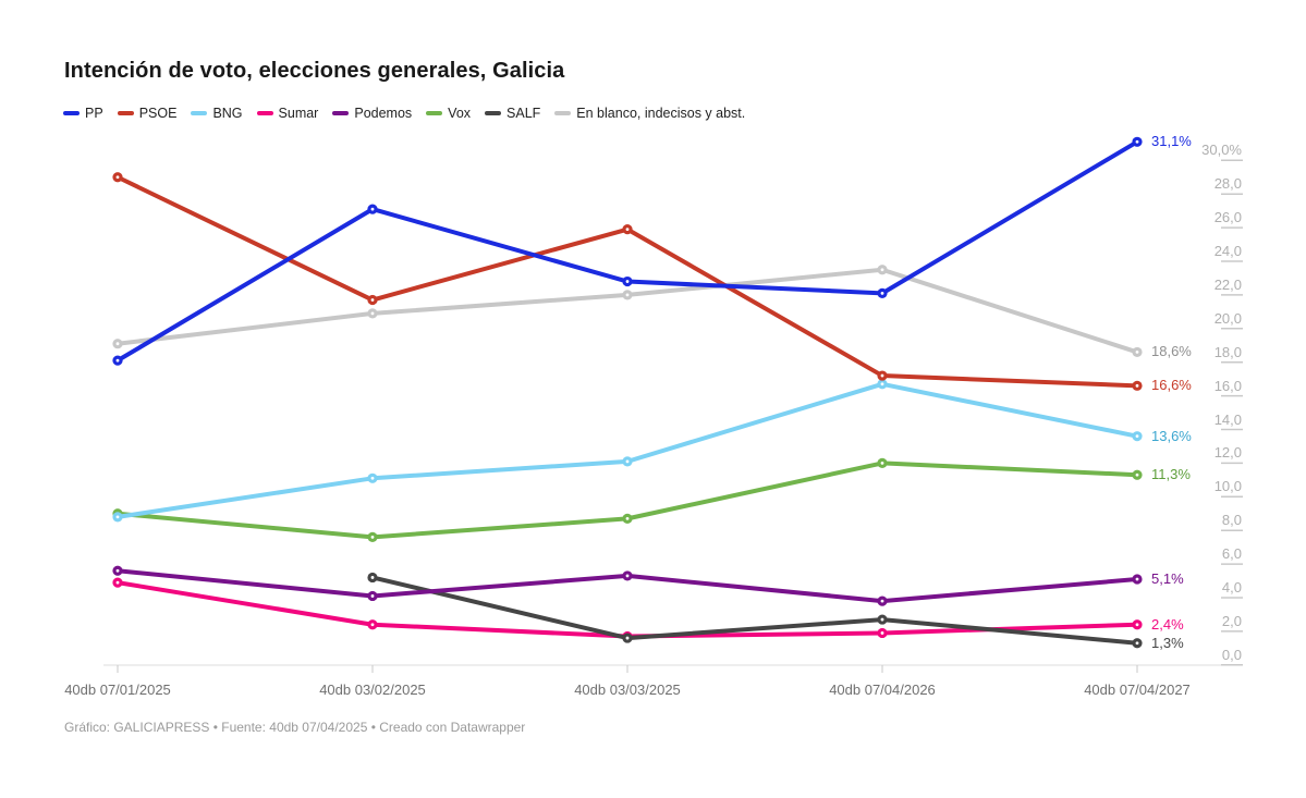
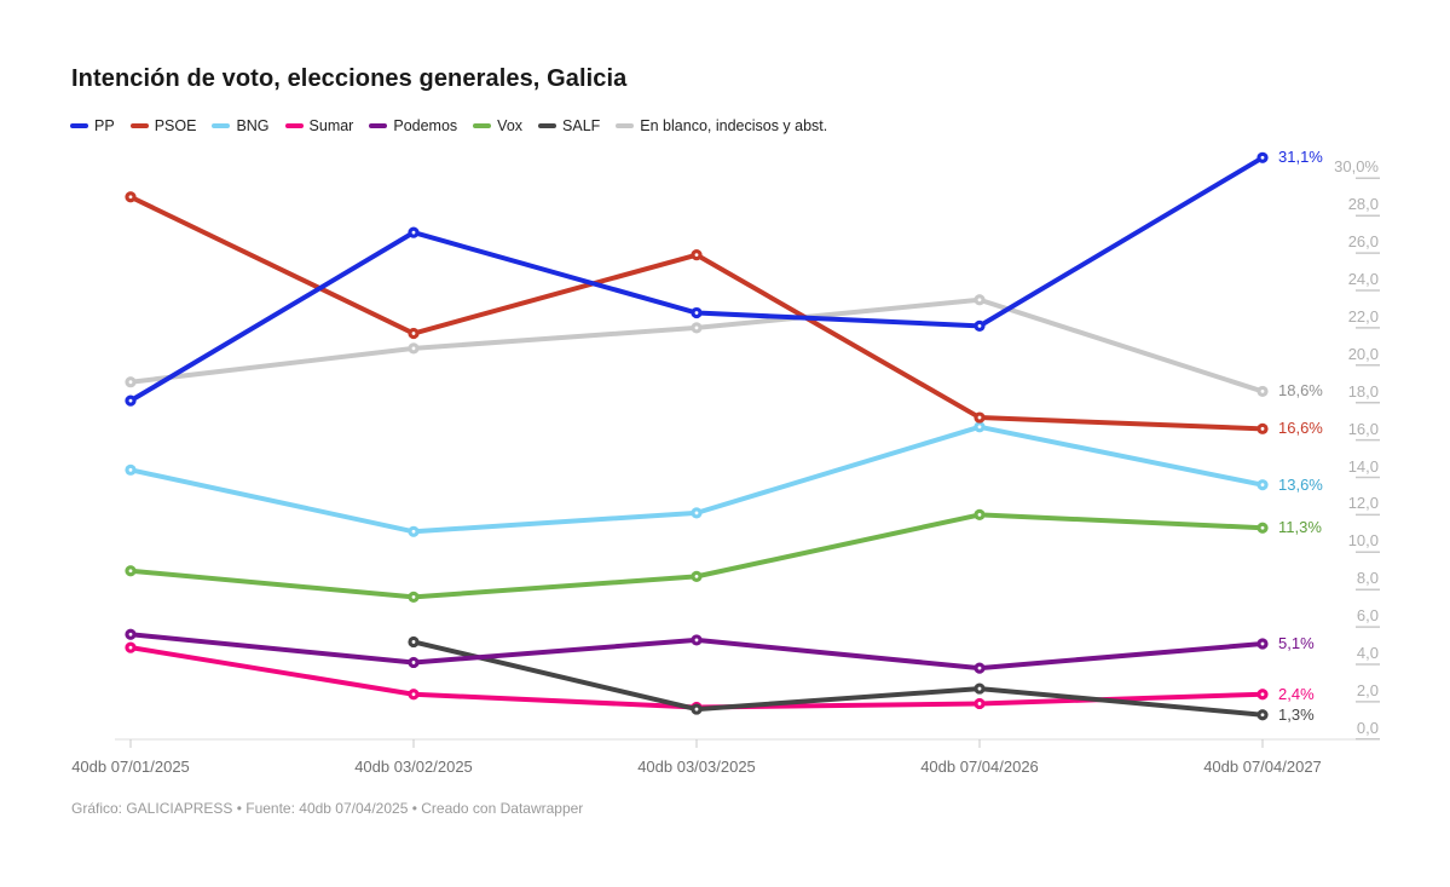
BNG/40db 07/01/2025: 8,8% -> 14,4%
